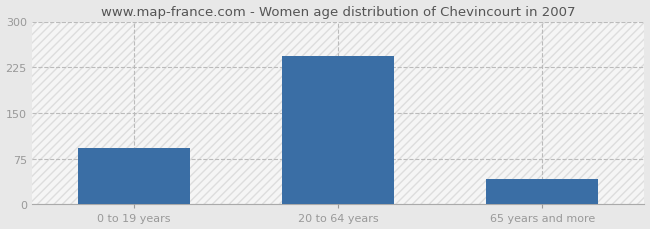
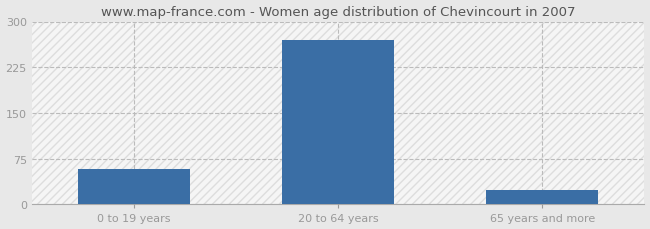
0 to 19 years: 93 -> 58
20 to 64 years: 243 -> 270
65 years and more: 42 -> 24
